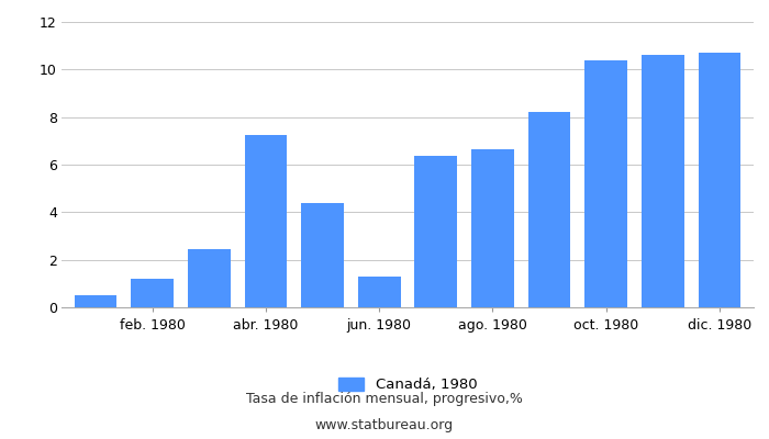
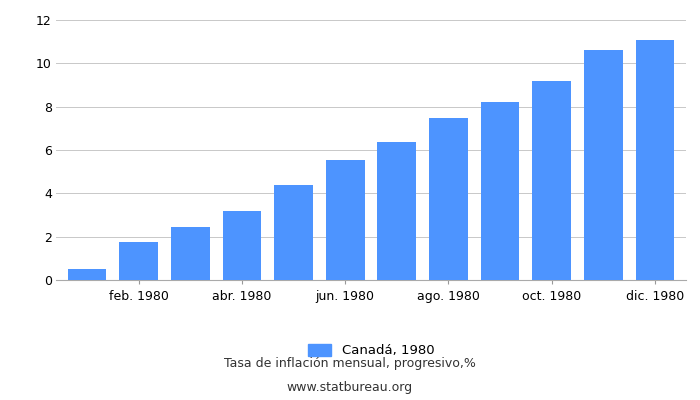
feb. 1980: 1.20 -> 1.75
abr. 1980: 7.25 -> 3.20
jun. 1980: 1.30 -> 5.55
ago. 1980: 6.65 -> 7.50
oct. 1980: 10.40 -> 9.20
dic. 1980: 10.70 -> 11.10
